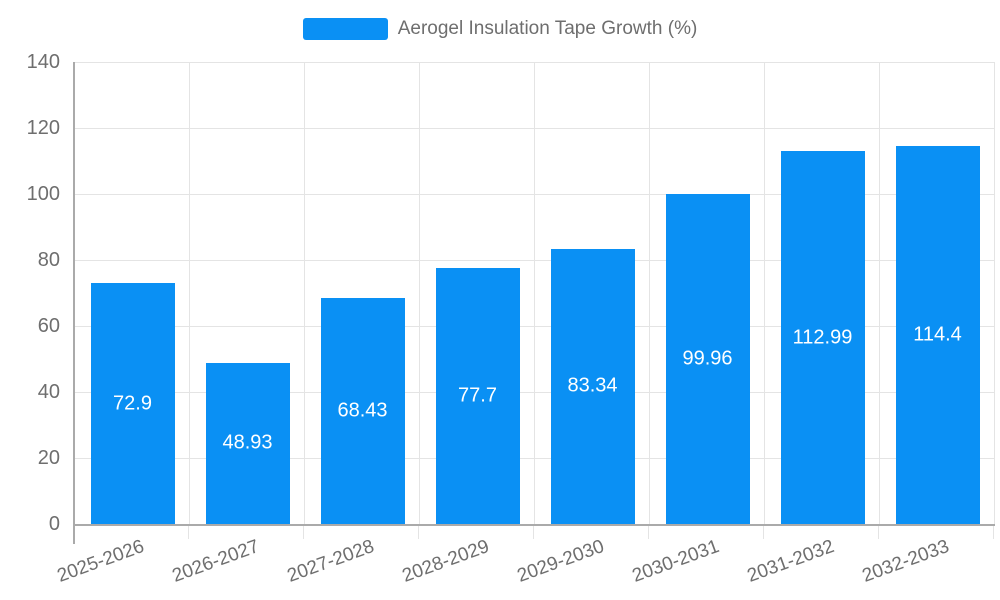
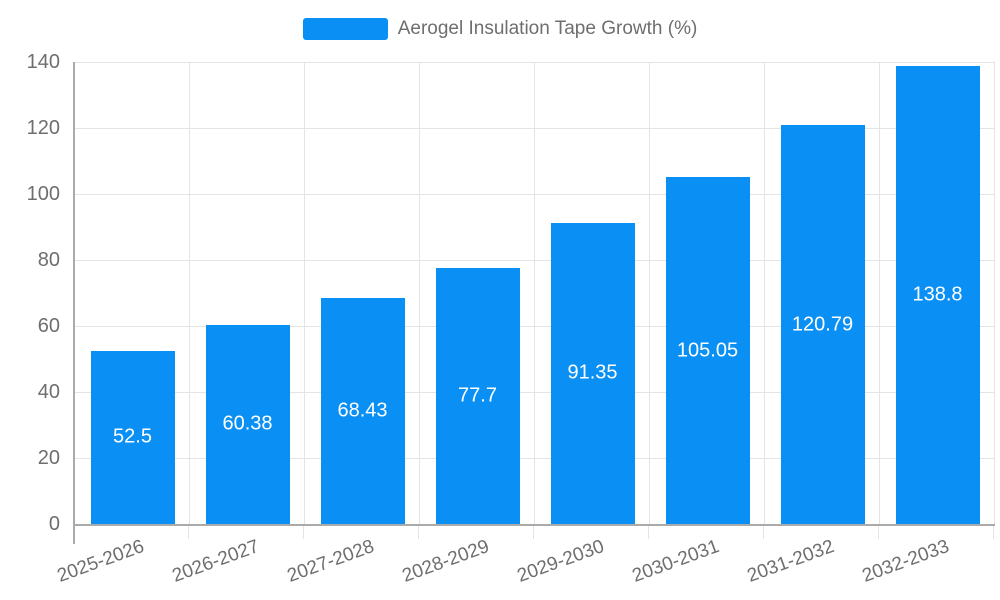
2025-2026: 72.9 -> 52.5
2026-2027: 48.93 -> 60.38
2029-2030: 83.34 -> 91.35
2030-2031: 99.96 -> 105.05
2031-2032: 112.99 -> 120.79
2032-2033: 114.4 -> 138.8
